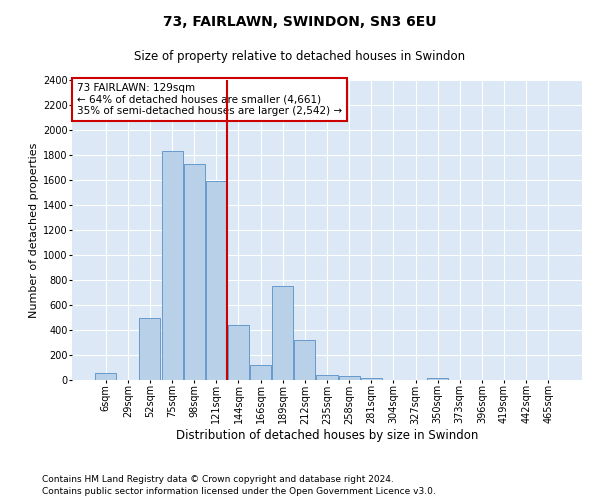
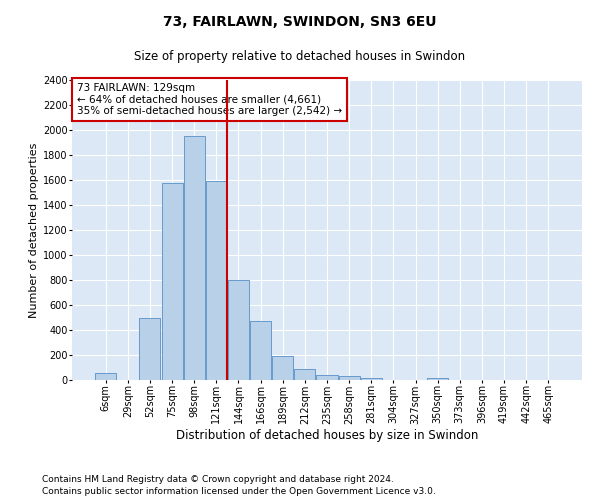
75sqm: 1830 -> 1580
98sqm: 1730 -> 1950
144sqm: 440 -> 800
166sqm: 120 -> 470
189sqm: 750 -> 200
212sqm: 320 -> 90
